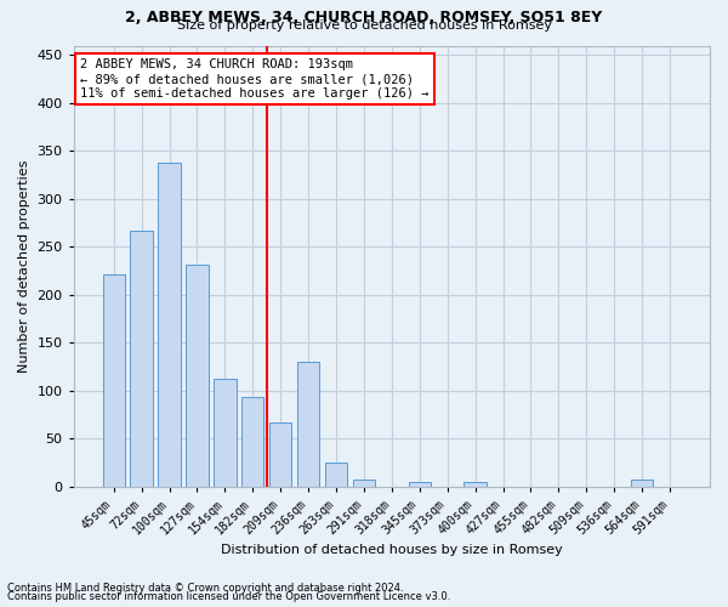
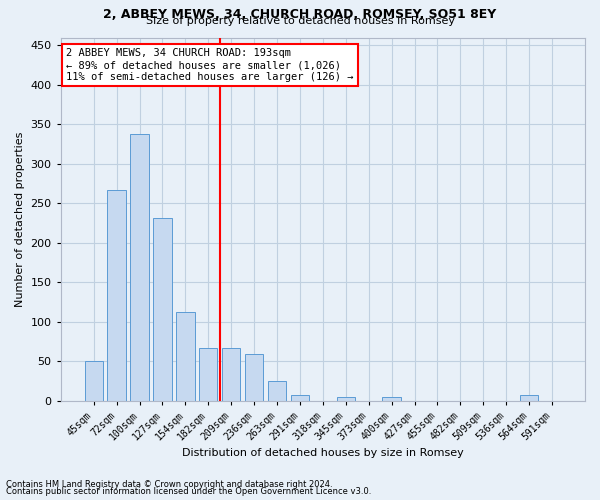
45sqm: 222 -> 50
182sqm: 94 -> 67
236sqm: 130 -> 60
